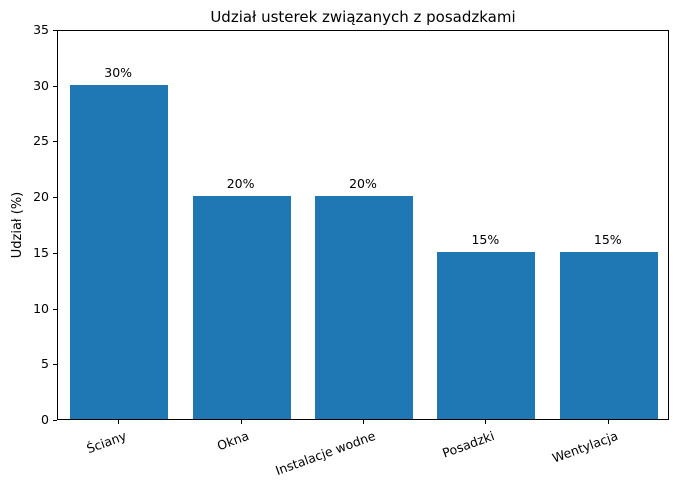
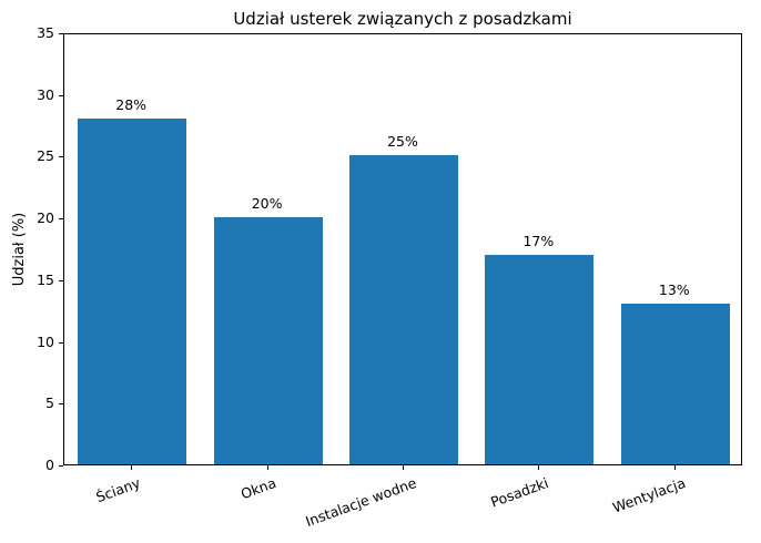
Ściany: 30% -> 28%
Instalacje wodne: 20% -> 25%
Posadzki: 15% -> 17%
Wentylacja: 15% -> 13%
